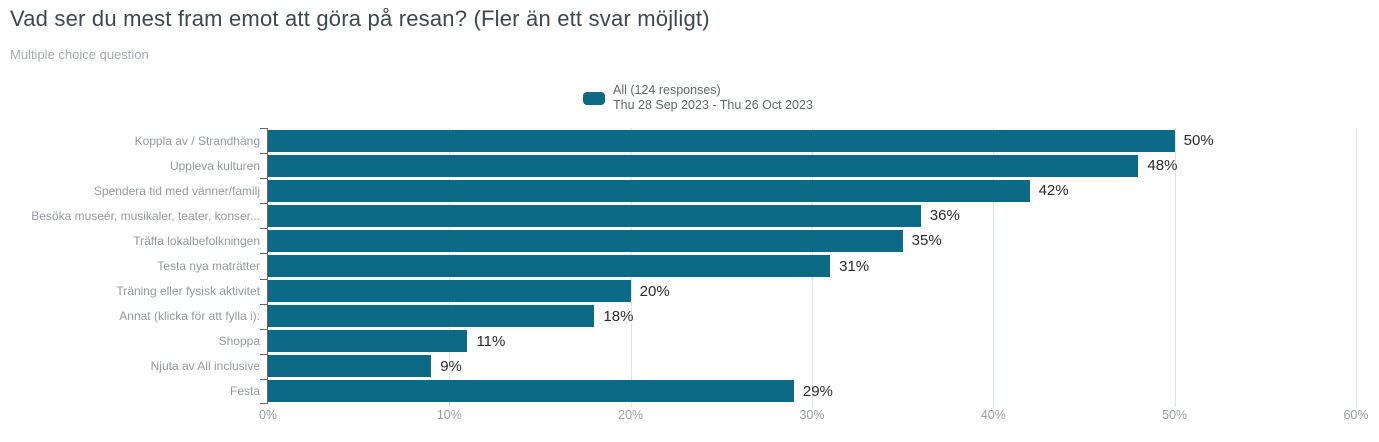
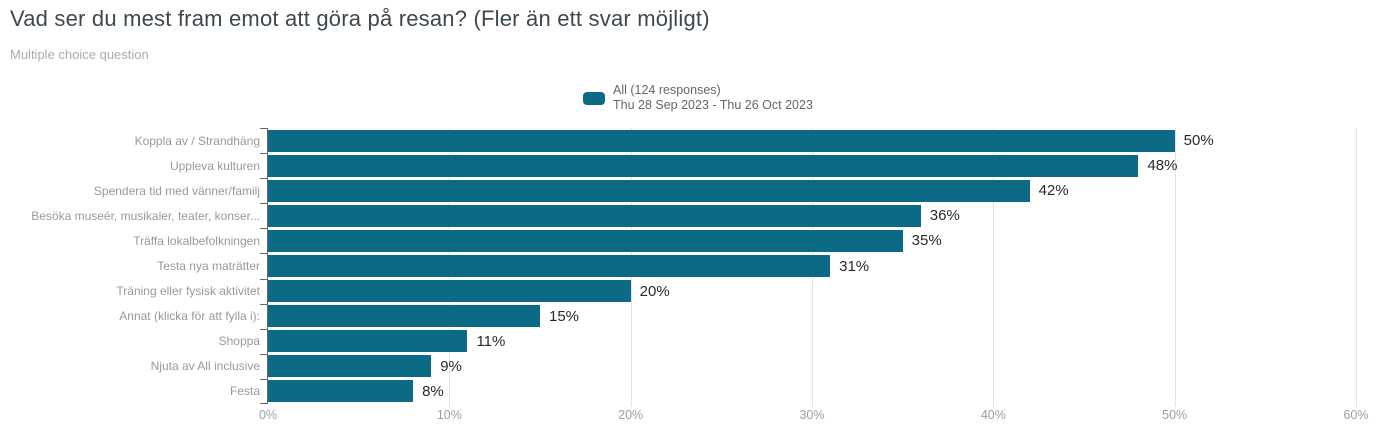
Annat (klicka för att fylla i):: 18% -> 15%
Festa: 29% -> 8%
